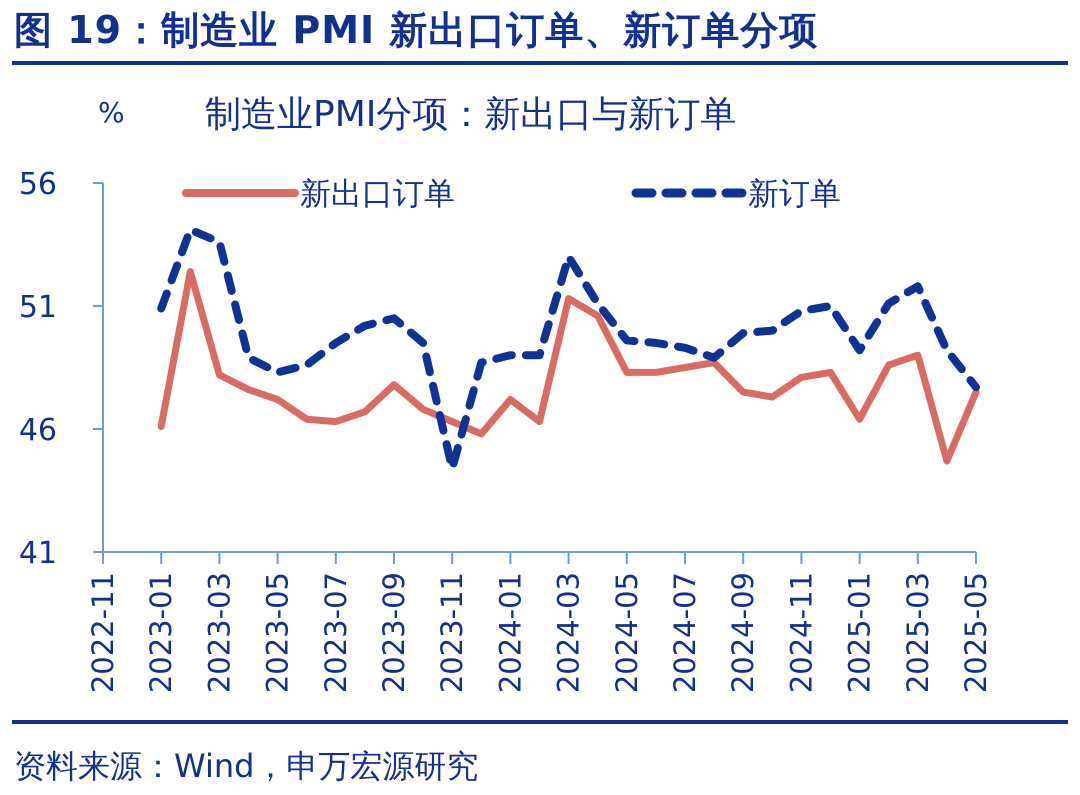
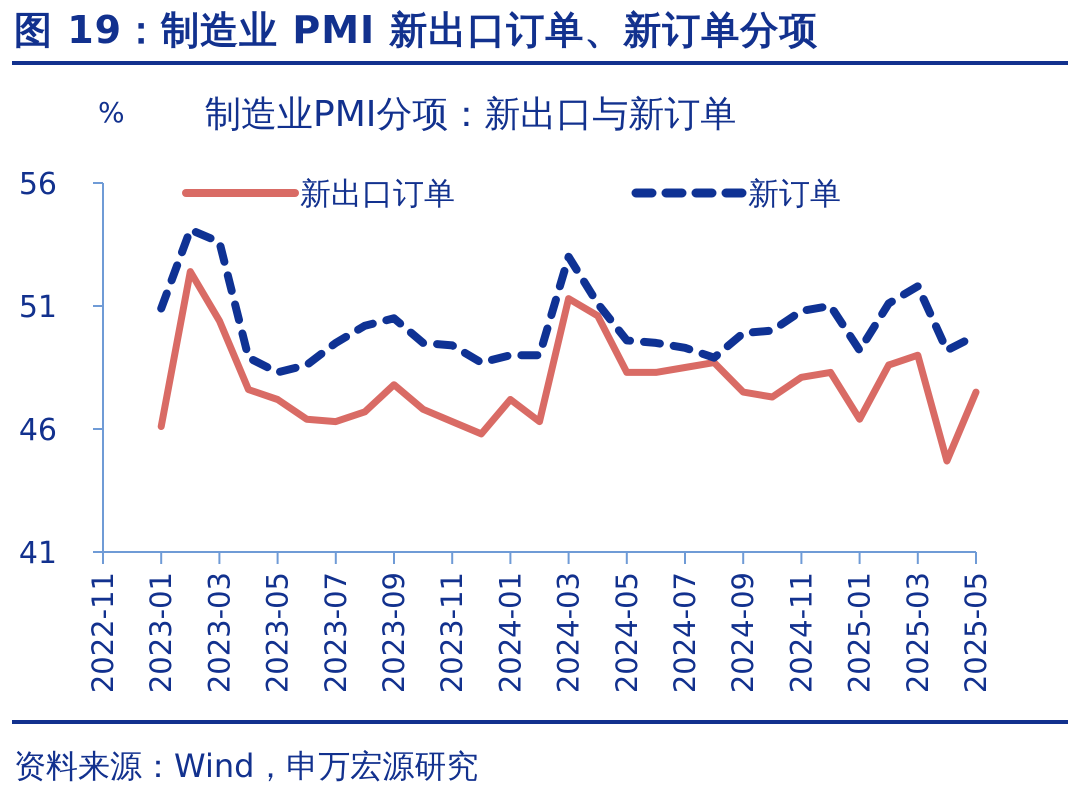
新出口订单/2023-03: 48.2 -> 50.4
新订单/2023-11: 44.4 -> 49.4
新订单/2025-05: 47.7 -> 49.8
